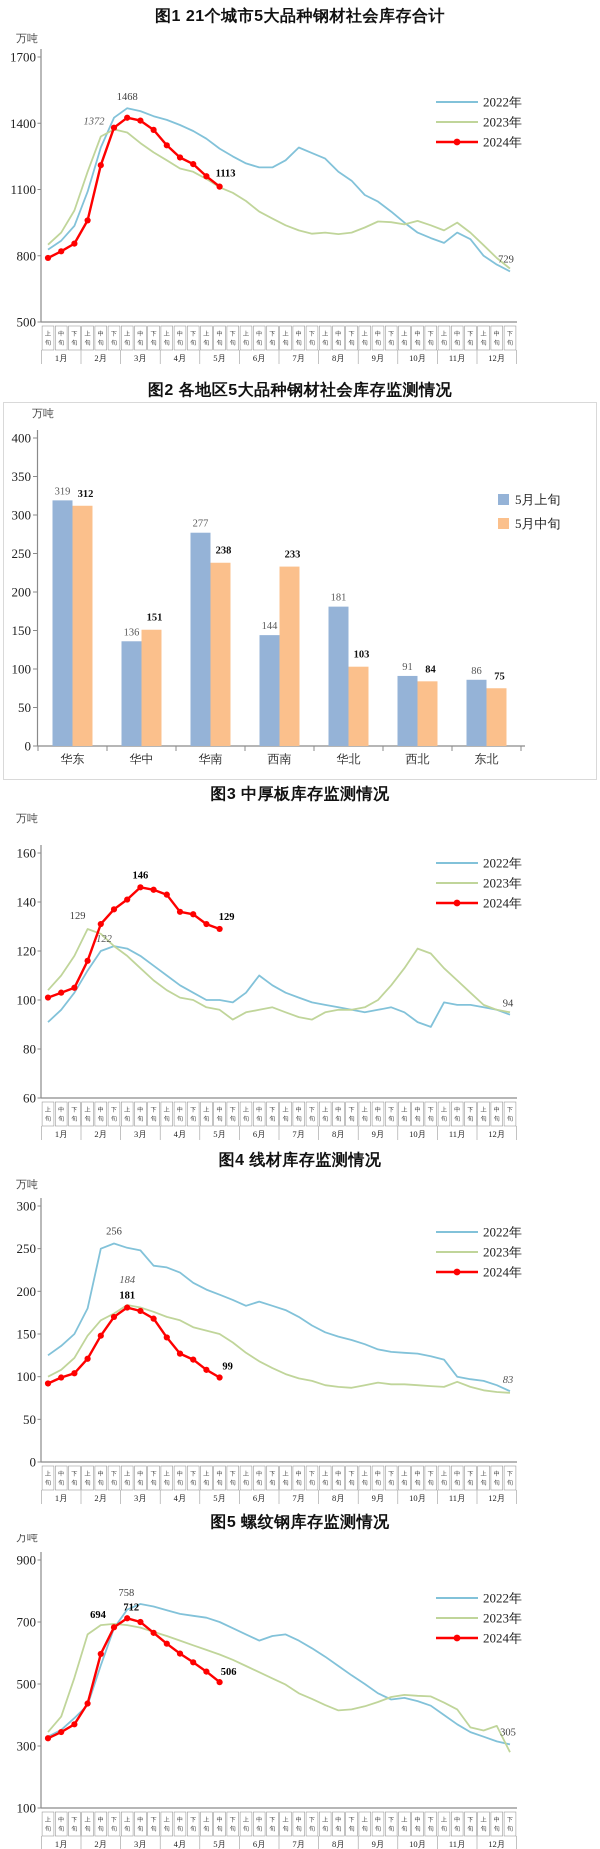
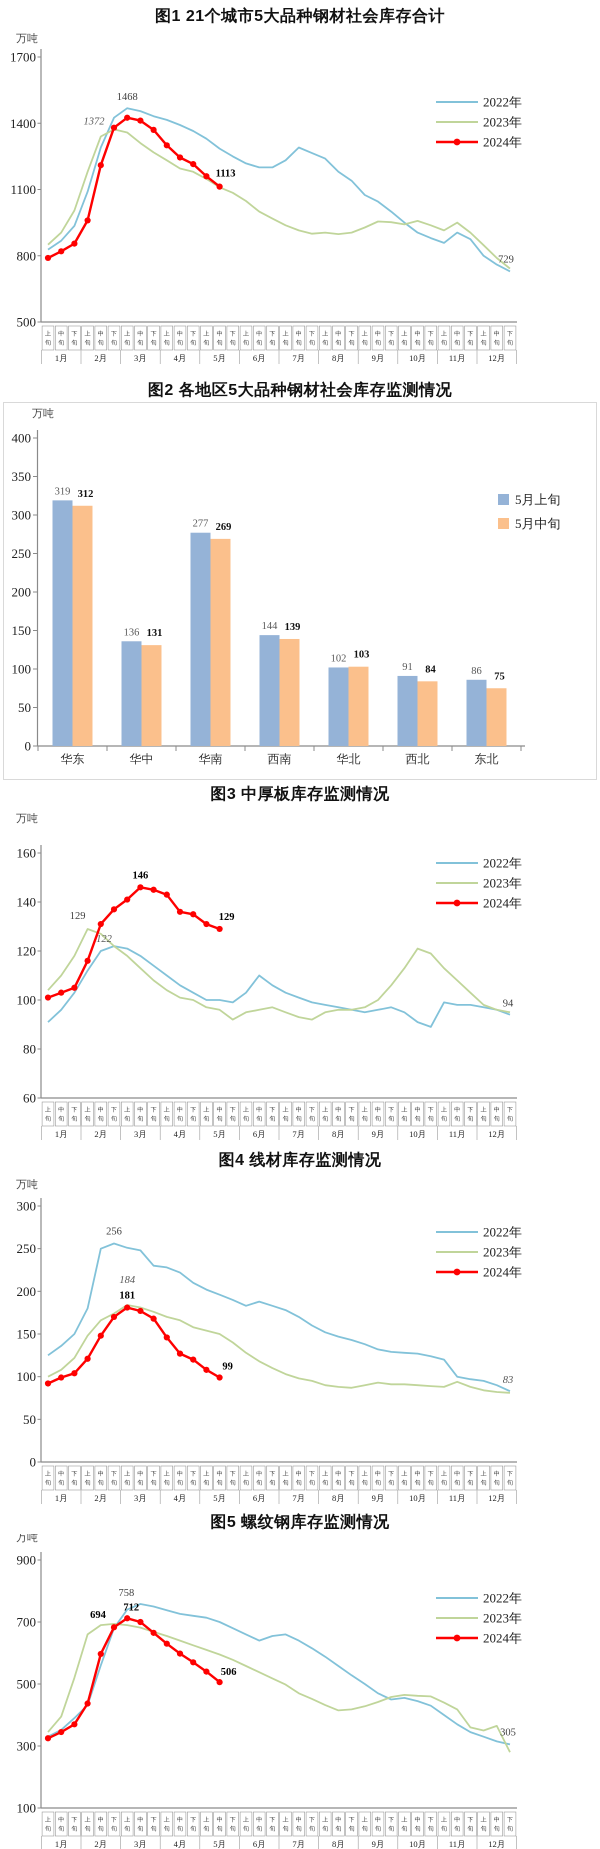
图2 各地区5大品种钢材社会库存监测情况/5月中旬/华中: 151 -> 131
图2 各地区5大品种钢材社会库存监测情况/5月中旬/华南: 238 -> 269
图2 各地区5大品种钢材社会库存监测情况/5月中旬/西南: 233 -> 139
图2 各地区5大品种钢材社会库存监测情况/5月上旬/华北: 181 -> 102
